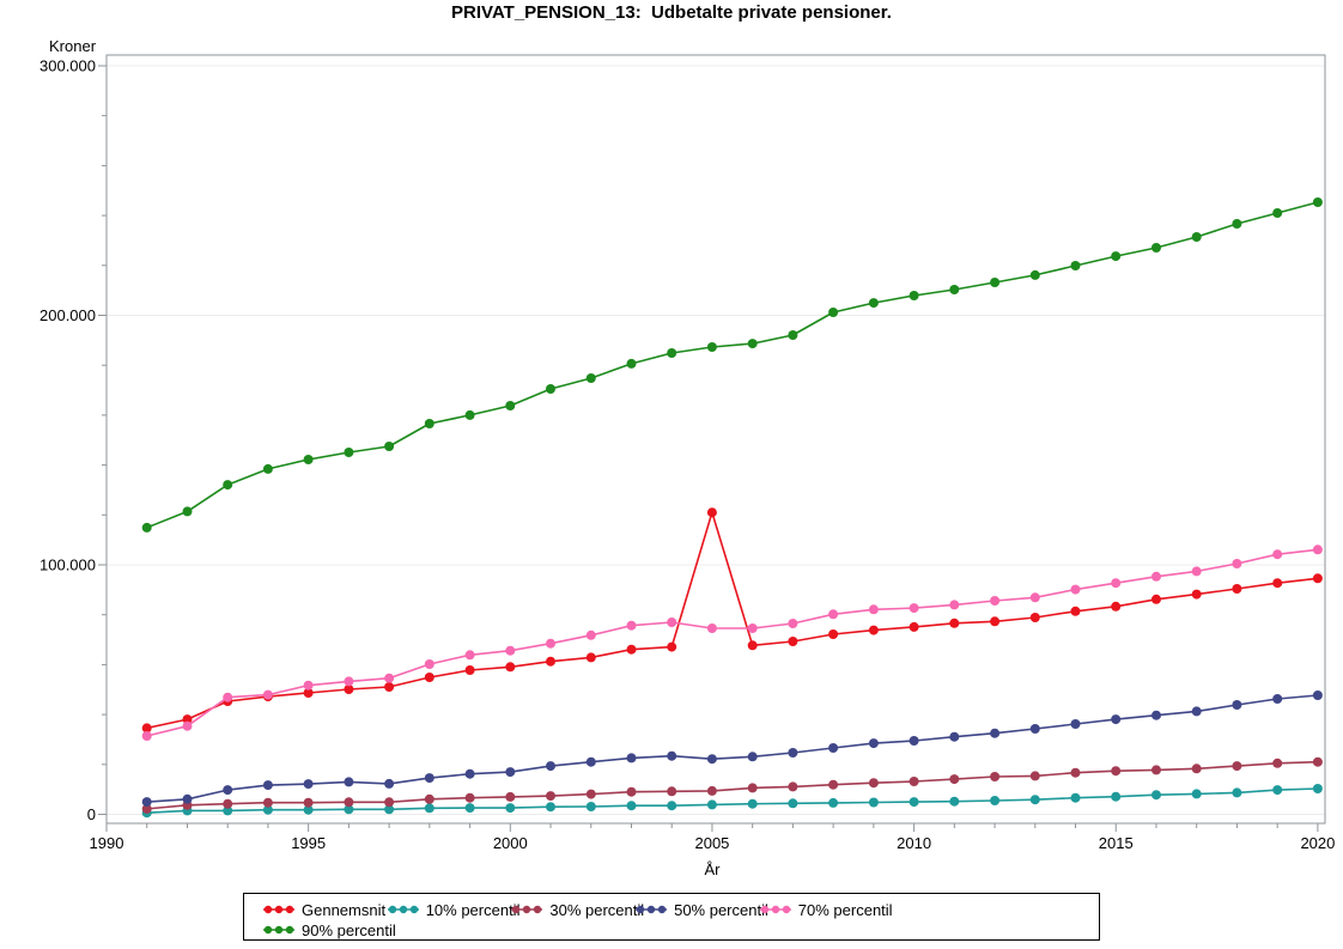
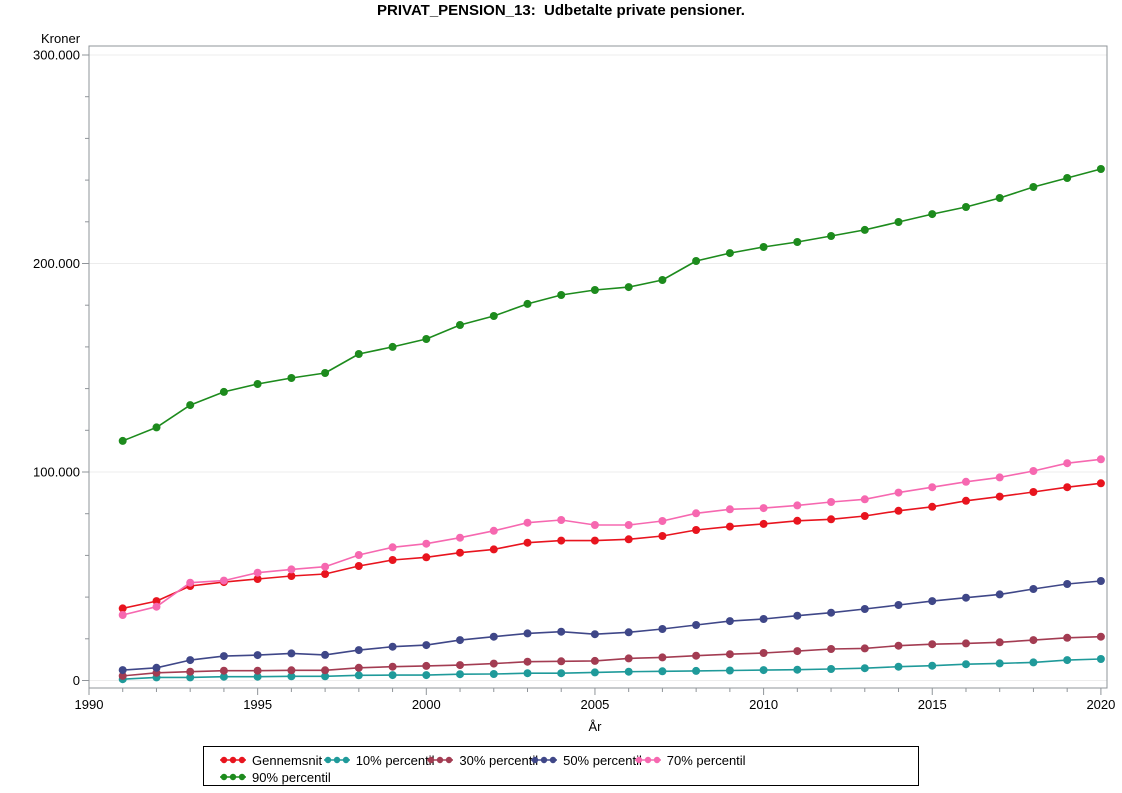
Gennemsnit/2005: 121000 -> 67000
